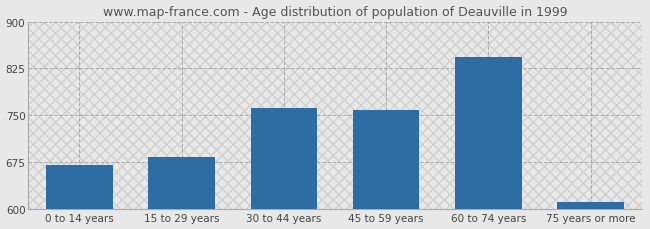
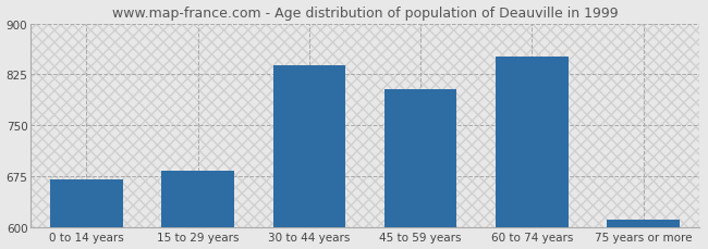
30 to 44 years: 762 -> 838
45 to 59 years: 758 -> 804
60 to 74 years: 843 -> 852
